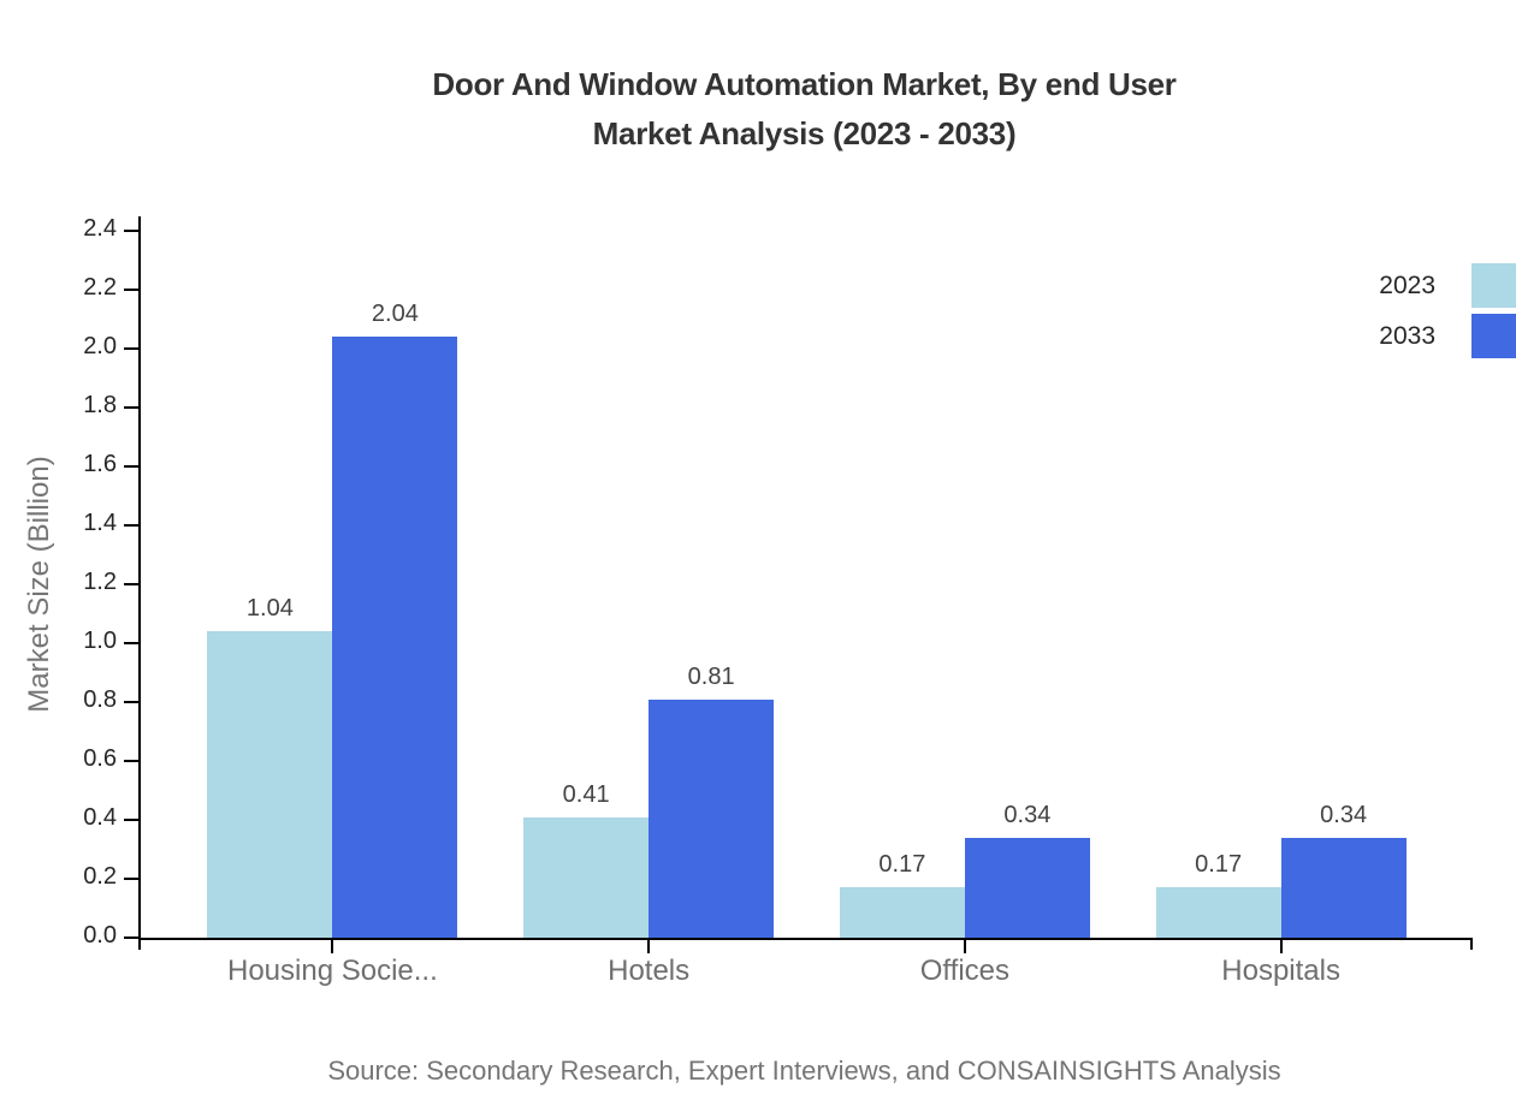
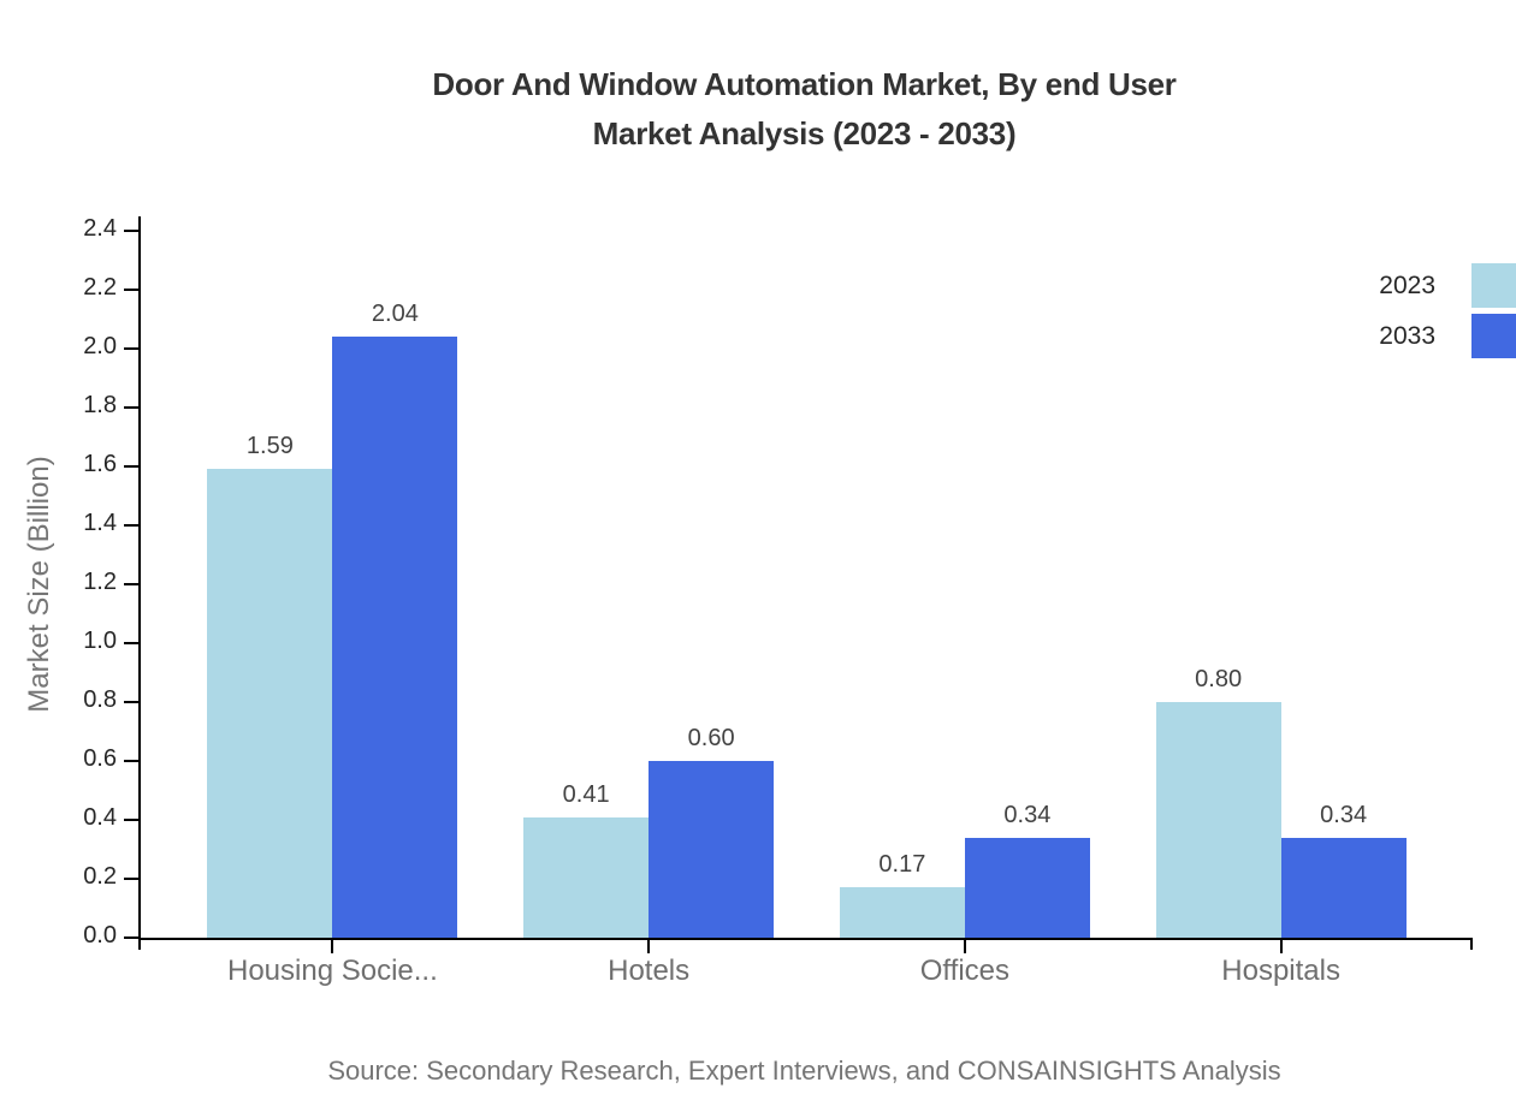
2023/Housing Socie...: 1.04 -> 1.59
2033/Hotels: 0.81 -> 0.60
2023/Hospitals: 0.17 -> 0.80
